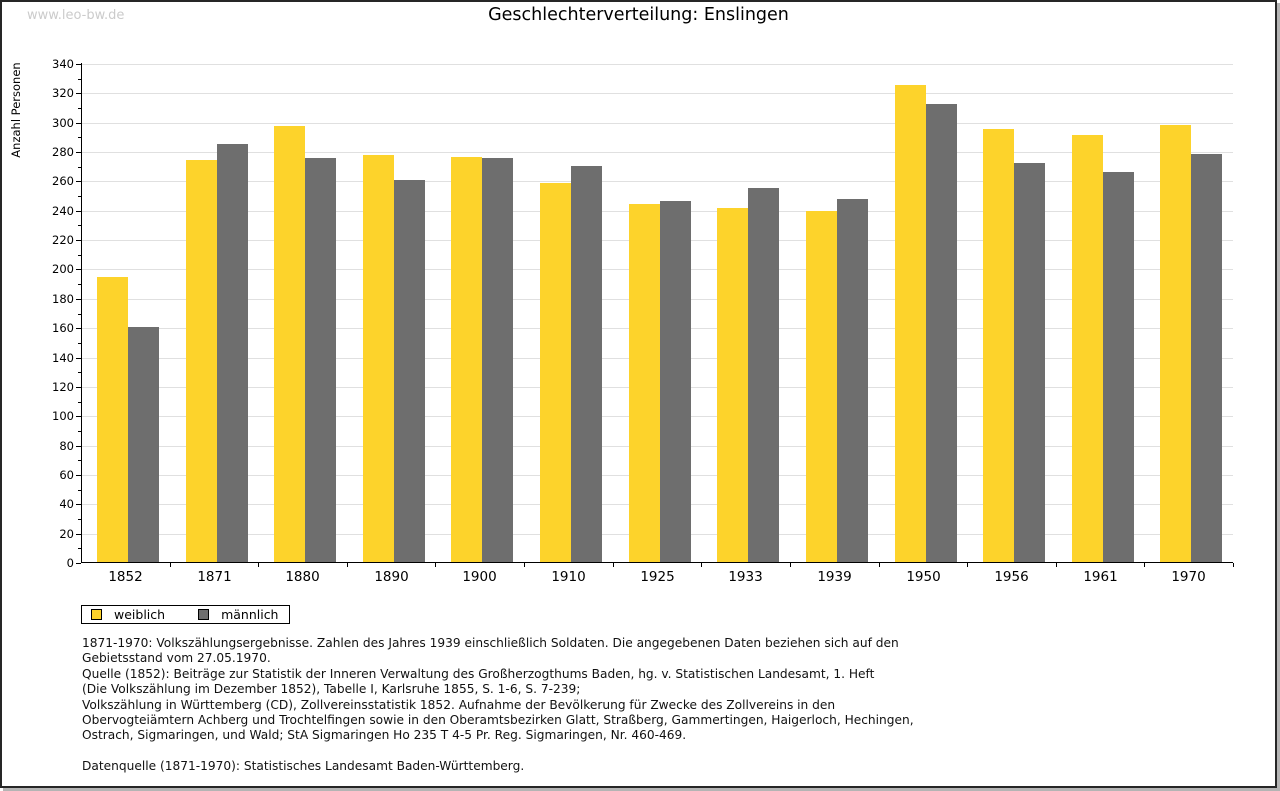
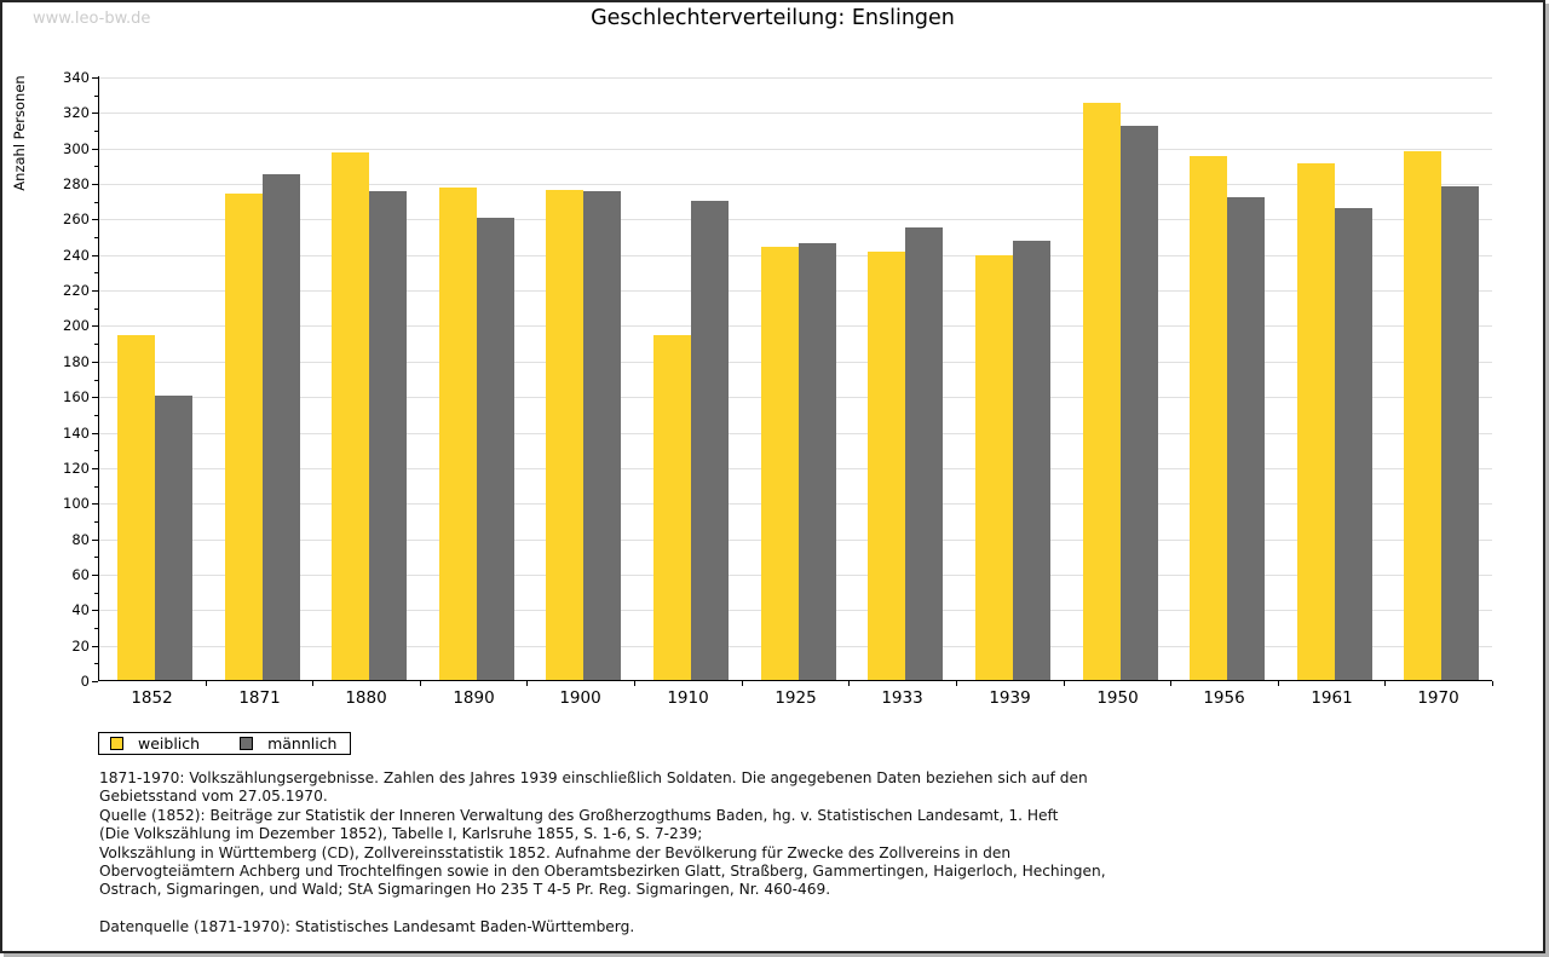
weiblich/1910: 258 -> 194
